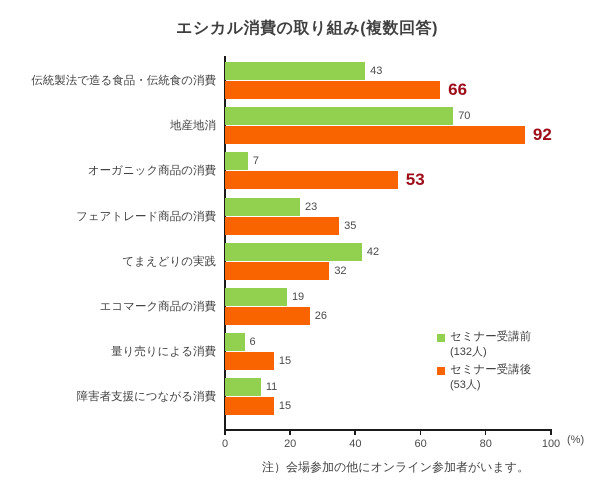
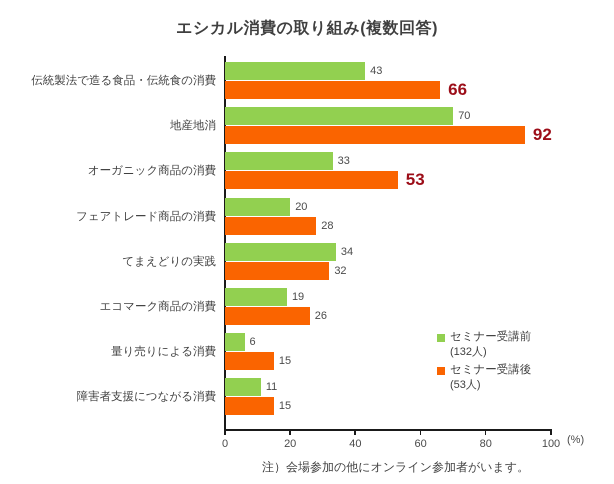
セミナー受講前/オーガニック商品の消費: 7 -> 33
セミナー受講前/フェアトレード商品の消費: 23 -> 20
セミナー受講後/フェアトレード商品の消費: 35 -> 28
セミナー受講前/てまえどりの実践: 42 -> 34
